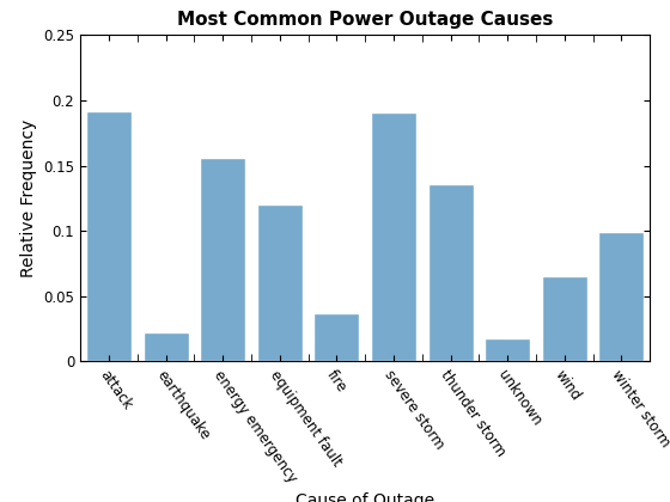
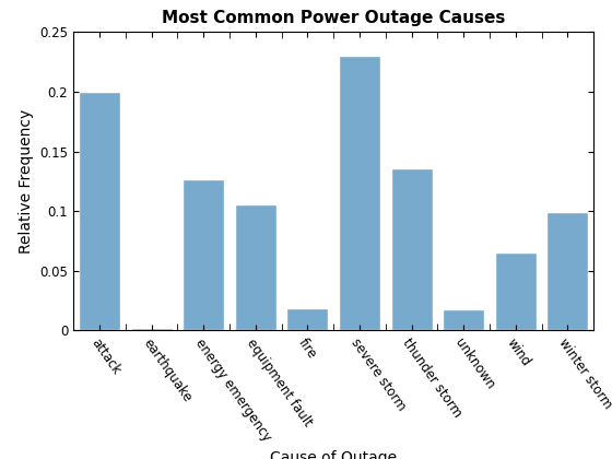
attack: 0.192 -> 0.200
earthquake: 0.022 -> 0.002
energy emergency: 0.156 -> 0.127
equipment fault: 0.120 -> 0.106
fire: 0.037 -> 0.019
severe storm: 0.191 -> 0.230
